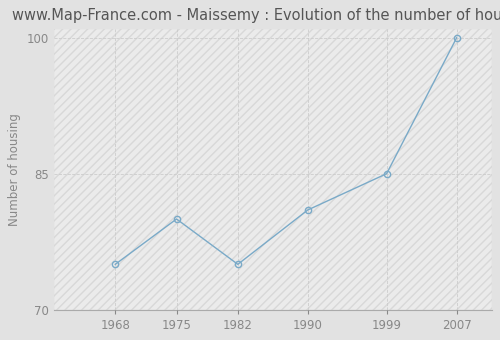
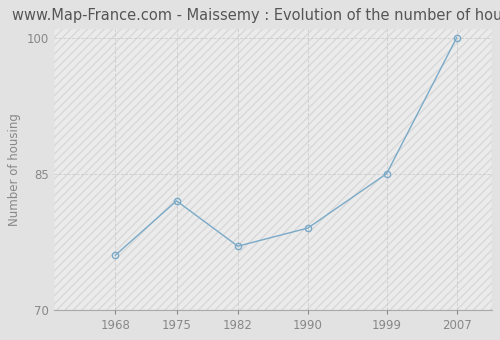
1968: 75 -> 76
1975: 80 -> 82
1982: 75 -> 77
1990: 81 -> 79
